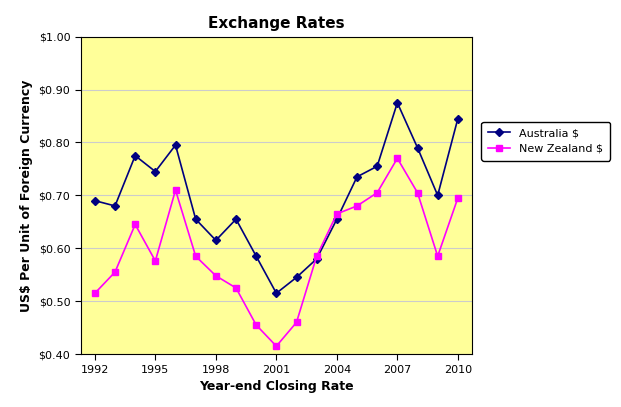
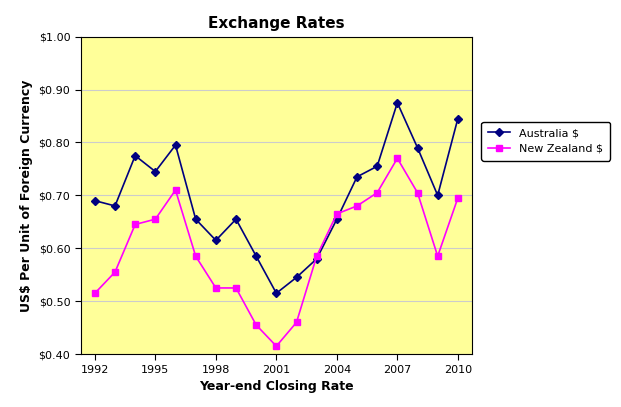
New Zealand $/1995: $0.576 -> $0.655
New Zealand $/1998: $0.548 -> $0.525
